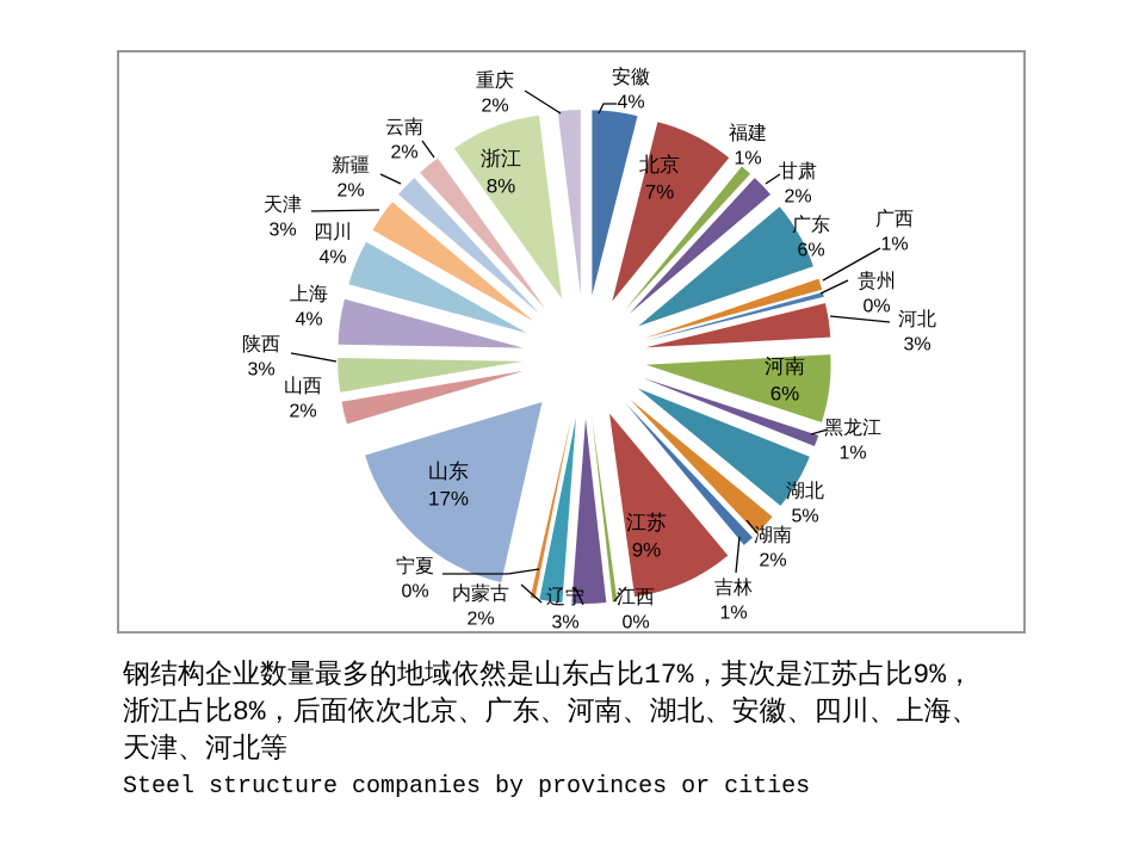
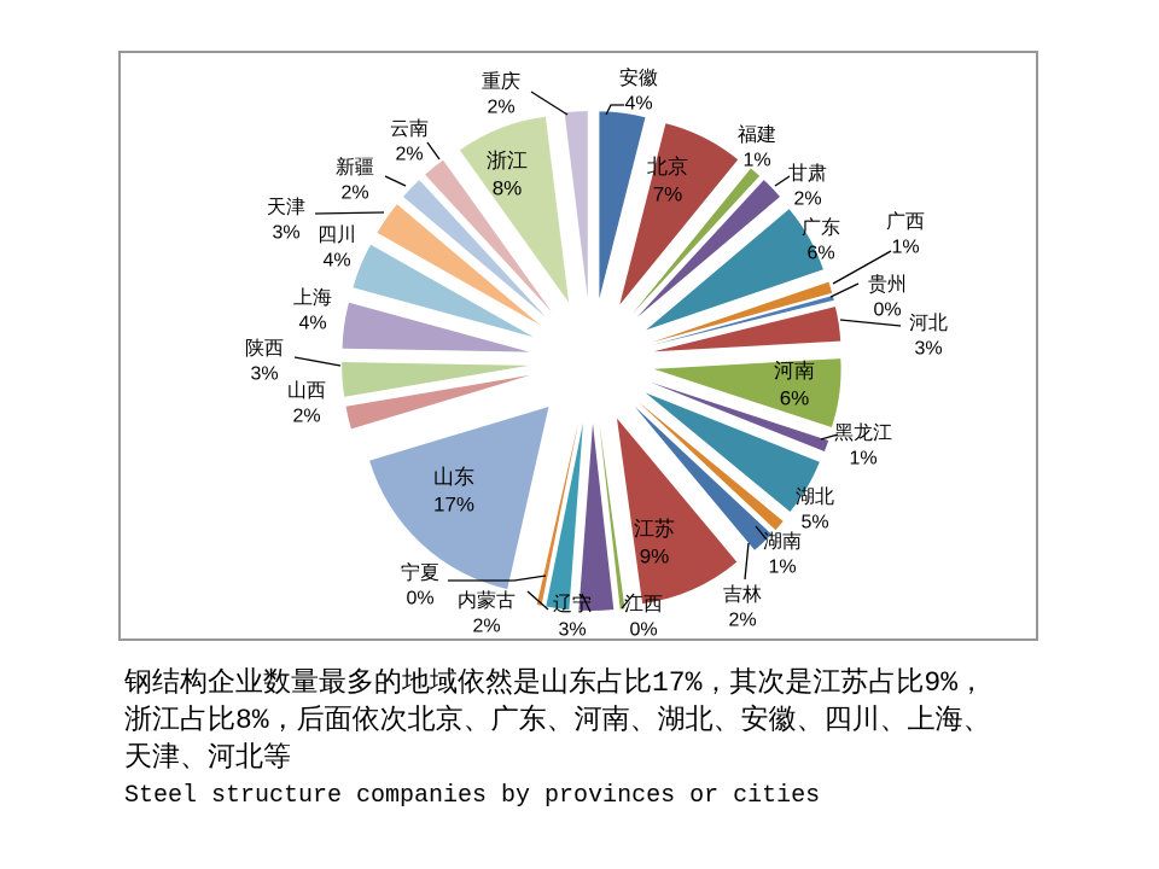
湖南: 2% -> 1%
吉林: 1% -> 2%
